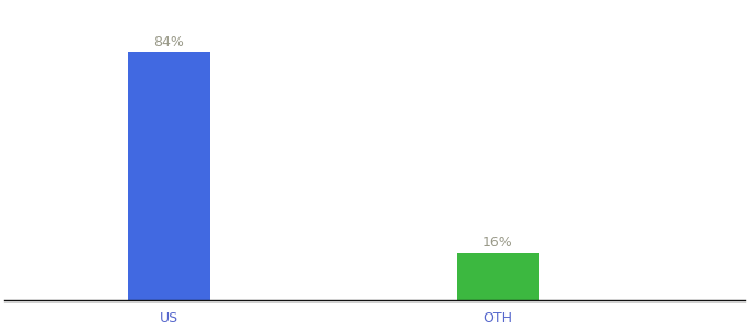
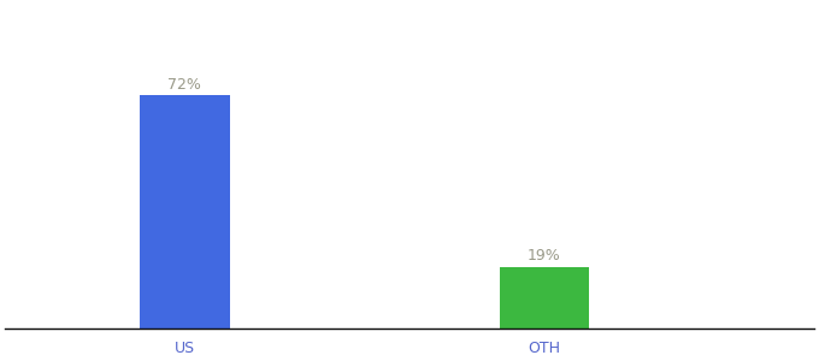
US: 84% -> 72%
OTH: 16% -> 19%
